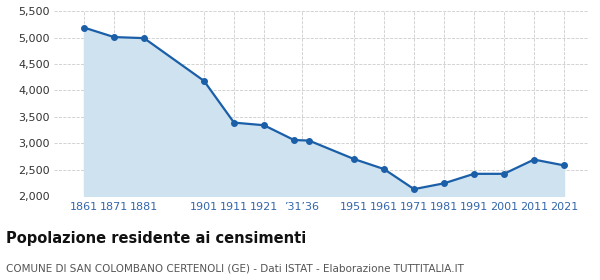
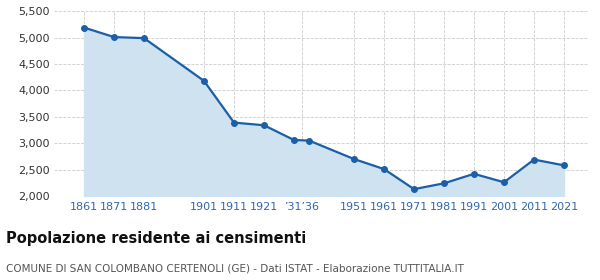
2001: 2,420 -> 2,260
